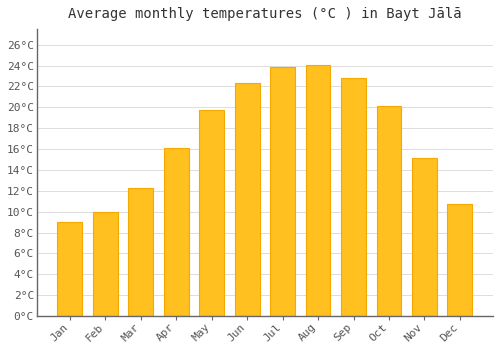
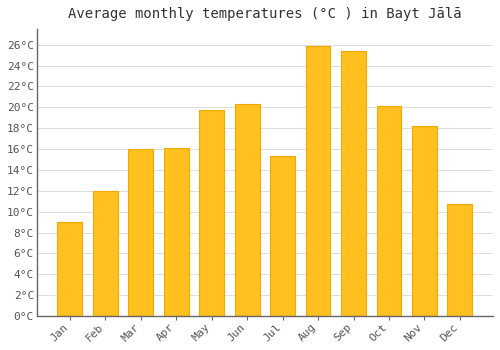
Feb: 10.0°C -> 12.0°C
Mar: 12.3°C -> 16.0°C
Jun: 22.3°C -> 20.3°C
Jul: 23.9°C -> 15.3°C
Aug: 24.1°C -> 25.9°C
Sep: 22.8°C -> 25.4°C
Nov: 15.1°C -> 18.2°C
